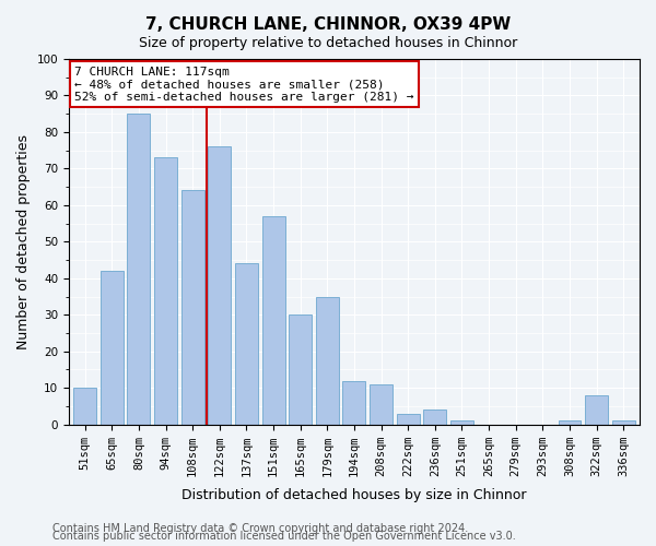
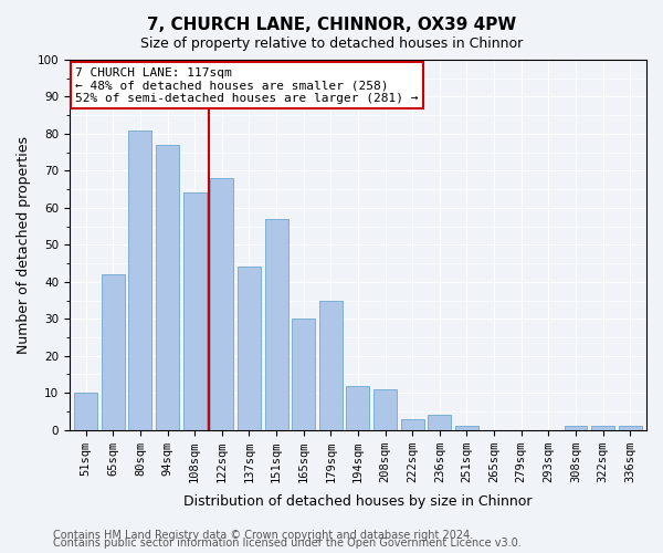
80sqm: 85 -> 81
94sqm: 73 -> 77
122sqm: 76 -> 68
322sqm: 8 -> 1
